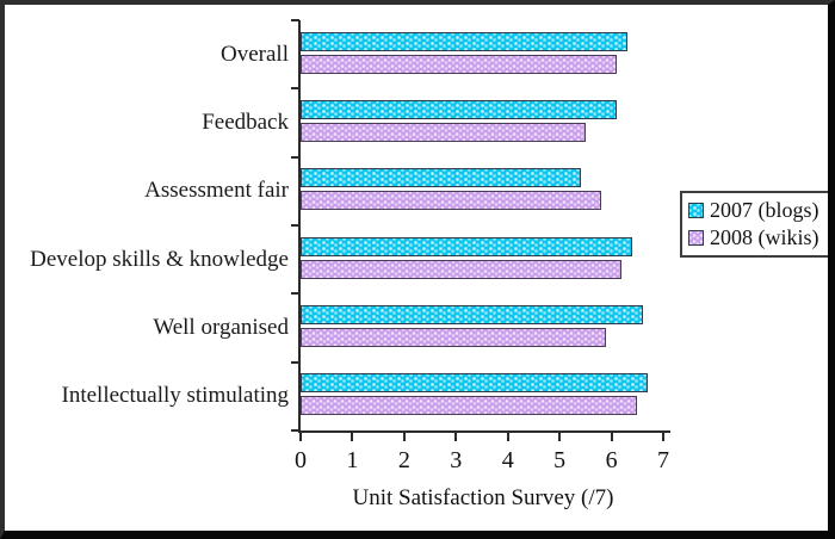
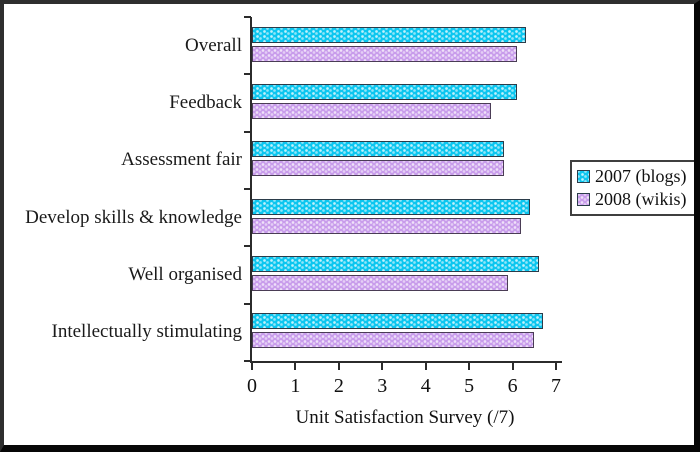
2007 (blogs)/Assessment fair: 5.4 -> 5.8
